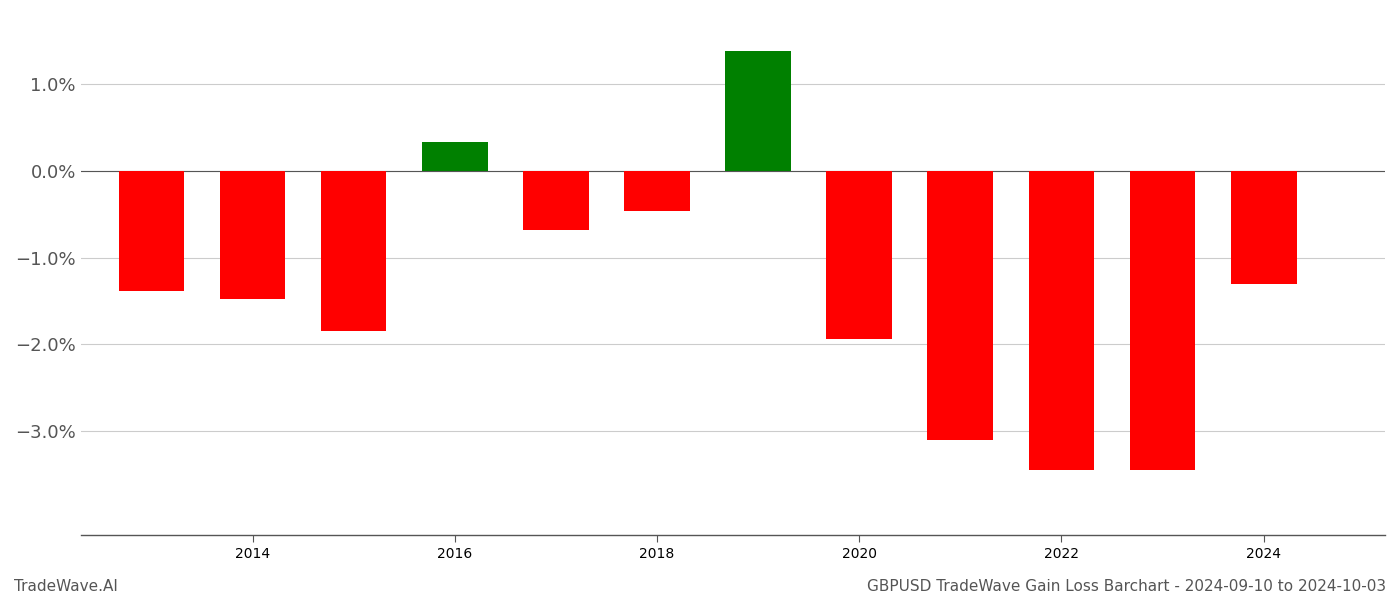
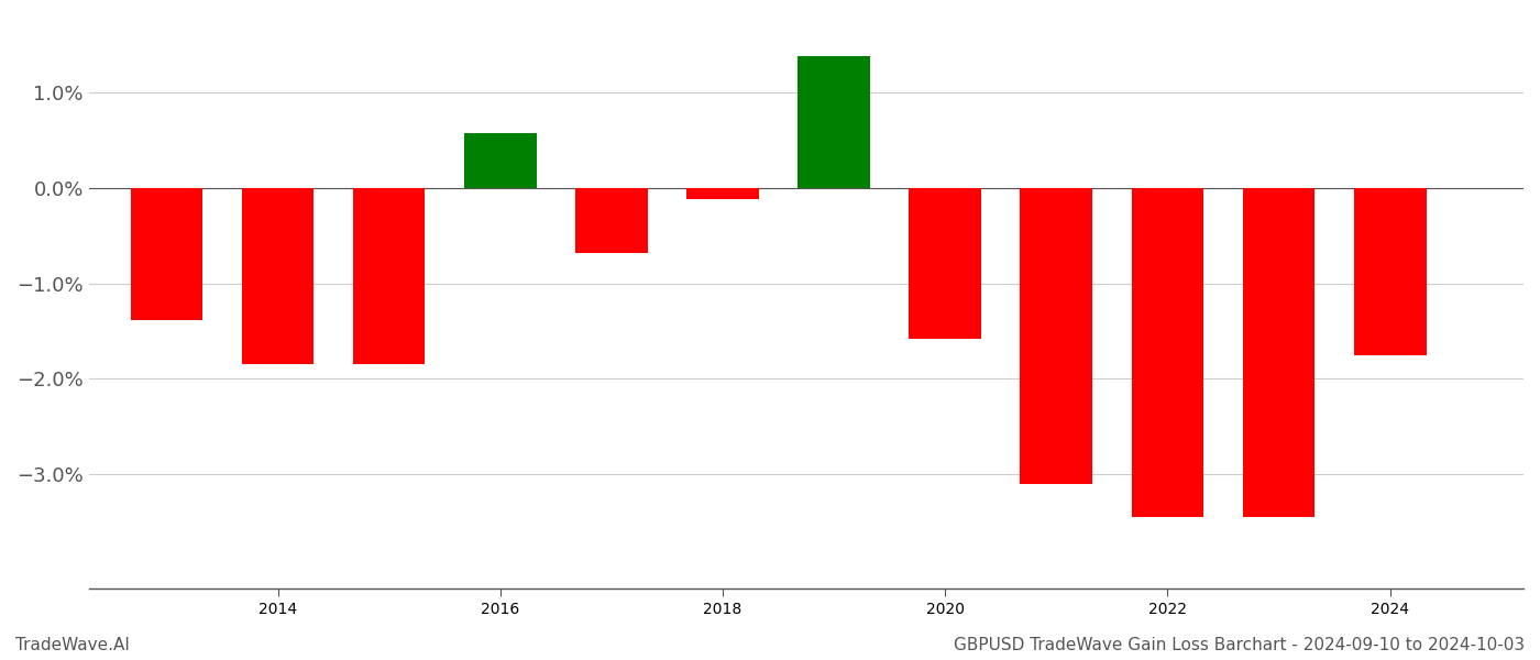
2014: -1.48% -> -1.85%
2016: 0.34% -> 0.58%
2018: -0.46% -> -0.12%
2020: -1.94% -> -1.58%
2024: -1.30% -> -1.75%
